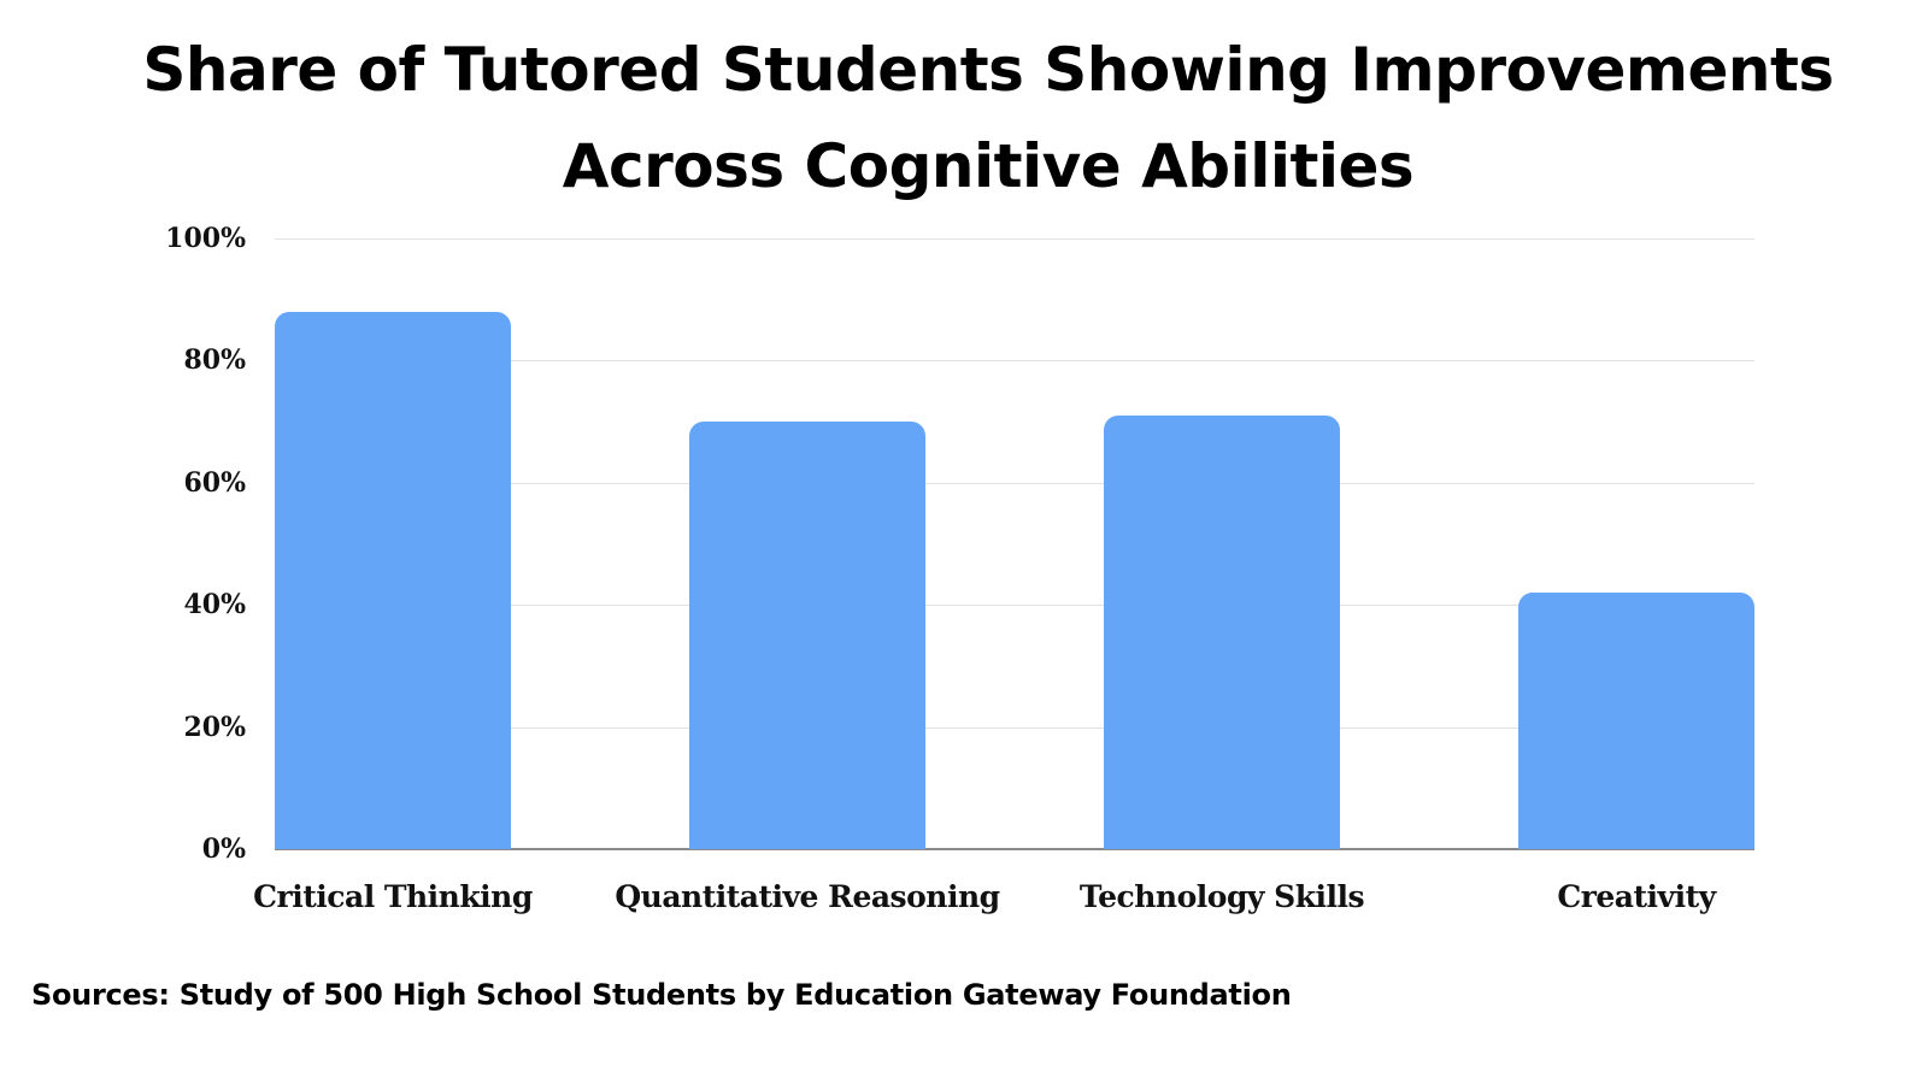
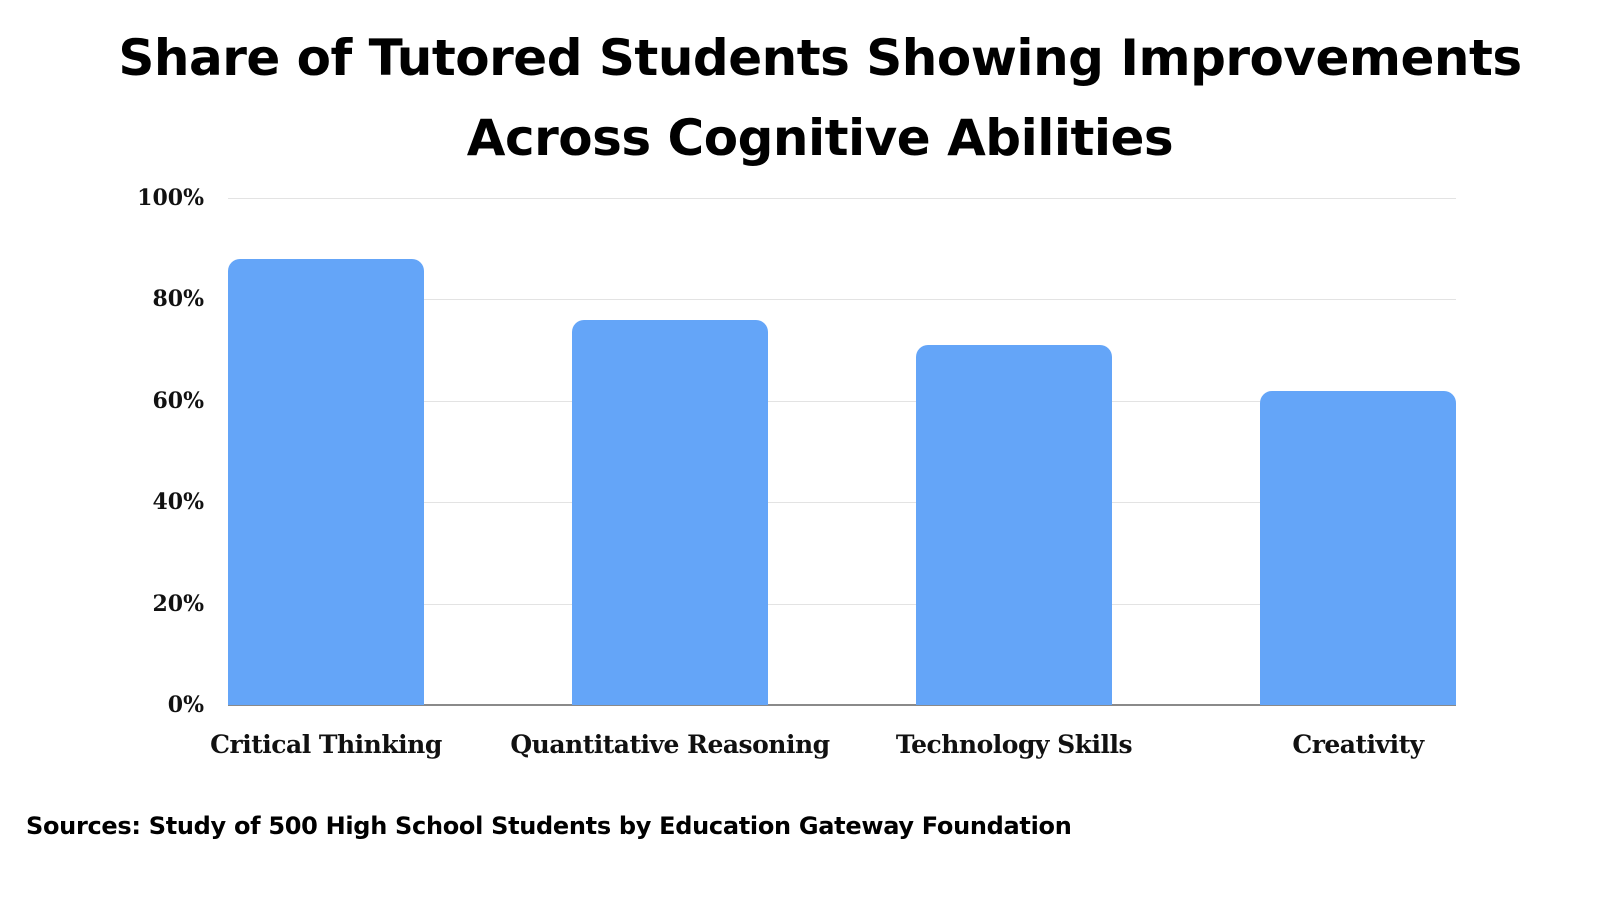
Quantitative Reasoning: 70% -> 76%
Creativity: 42% -> 62%
